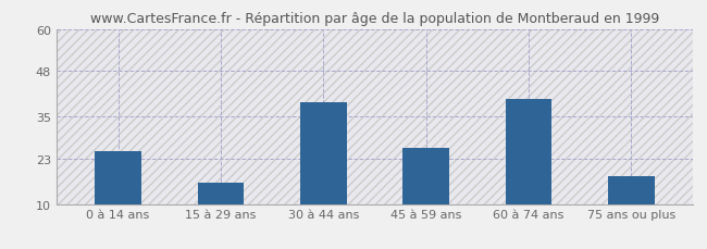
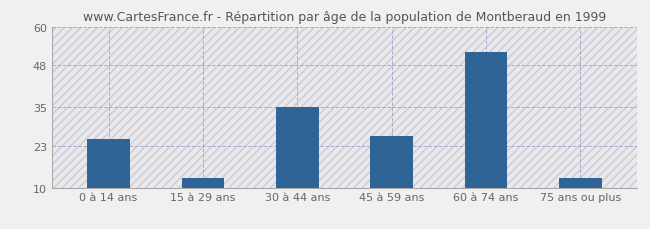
15 à 29 ans: 16 -> 13
30 à 44 ans: 39 -> 35
60 à 74 ans: 40 -> 52
75 ans ou plus: 18 -> 13
